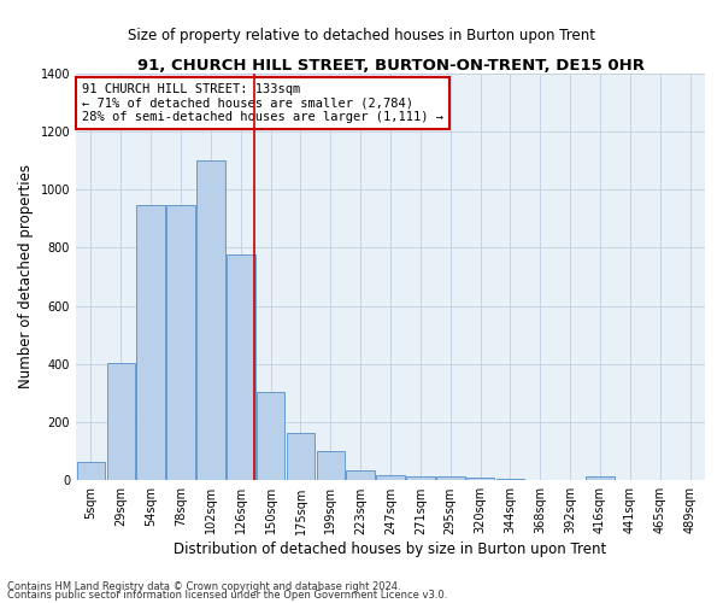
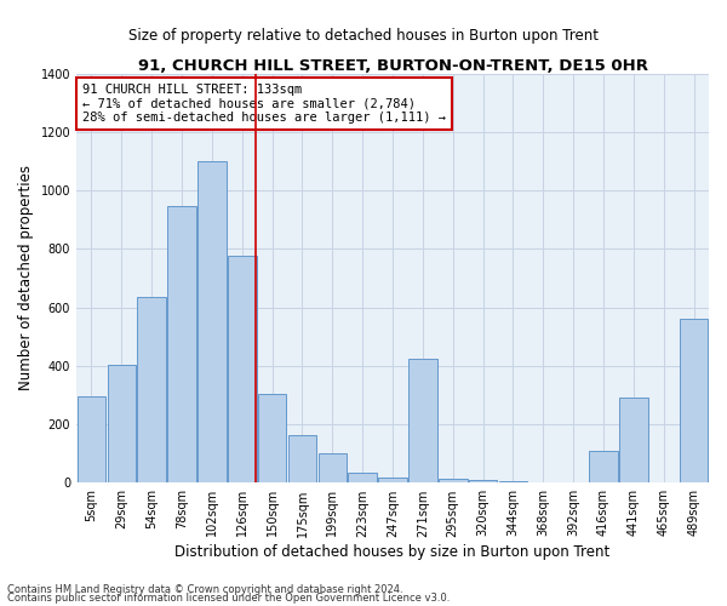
5sqm: 65 -> 295
54sqm: 945 -> 635
271sqm: 15 -> 425
416sqm: 12 -> 110
441sqm: 2 -> 290
489sqm: 2 -> 560
